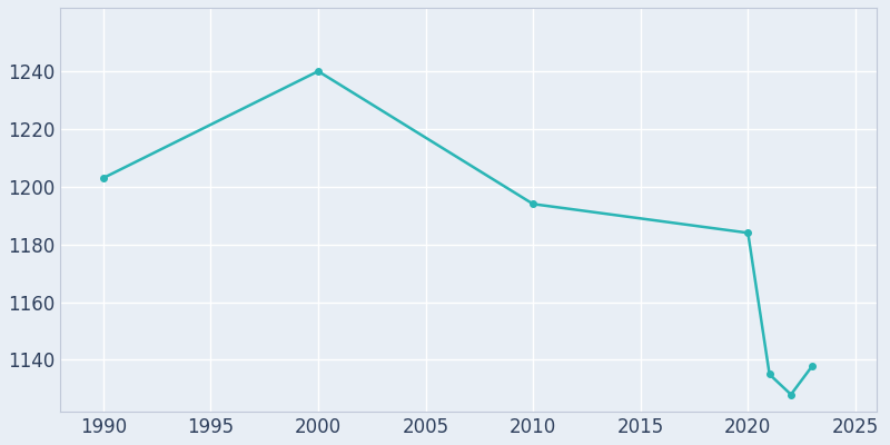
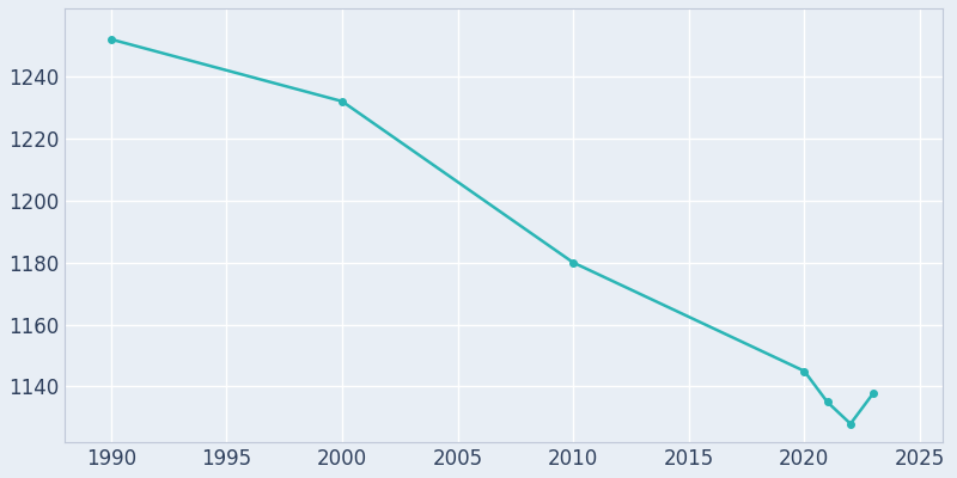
1990: 1203 -> 1252
2000: 1240 -> 1232
2010: 1194 -> 1180
2020: 1184 -> 1145
